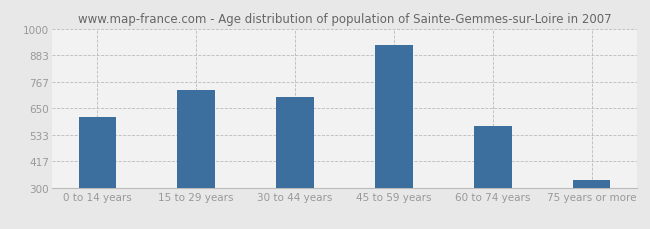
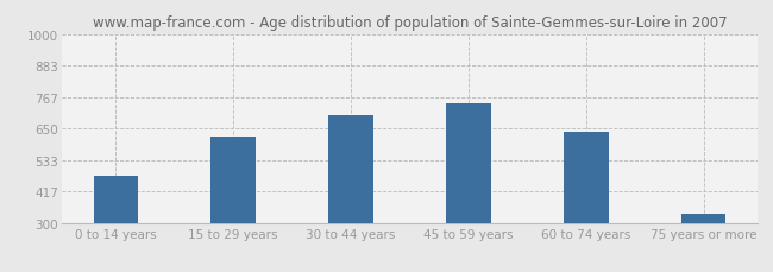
0 to 14 years: 610 -> 475
15 to 29 years: 730 -> 620
45 to 59 years: 930 -> 745
60 to 74 years: 570 -> 640
